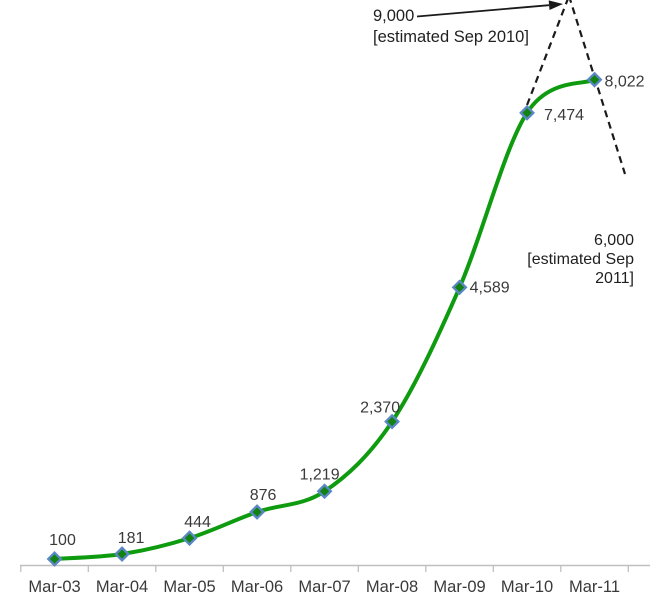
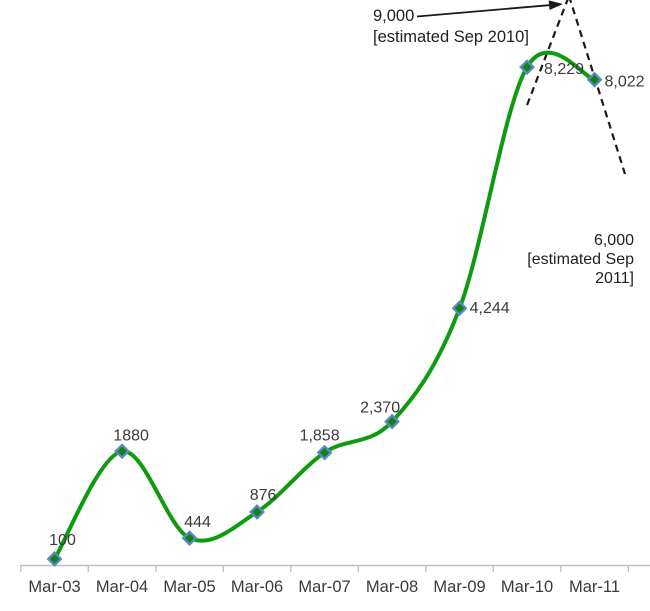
Mar-04: 181 -> 1880
Mar-07: 1,219 -> 1,858
Mar-09: 4,589 -> 4,244
Mar-10: 7,474 -> 8,229
